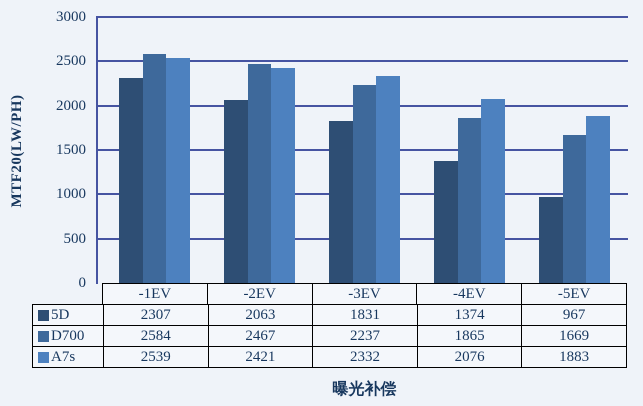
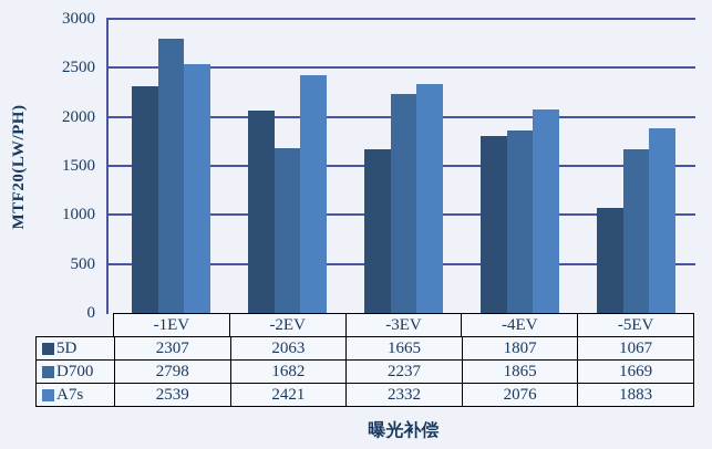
D700/-1EV: 2584 -> 2798
D700/-2EV: 2467 -> 1682
5D/-3EV: 1831 -> 1665
5D/-4EV: 1374 -> 1807
5D/-5EV: 967 -> 1067
